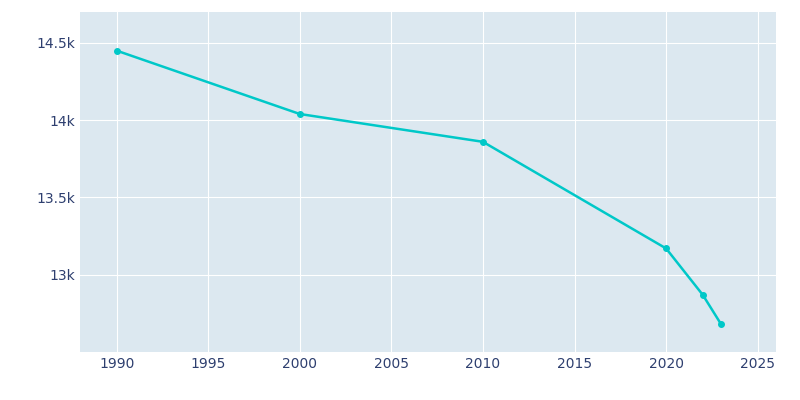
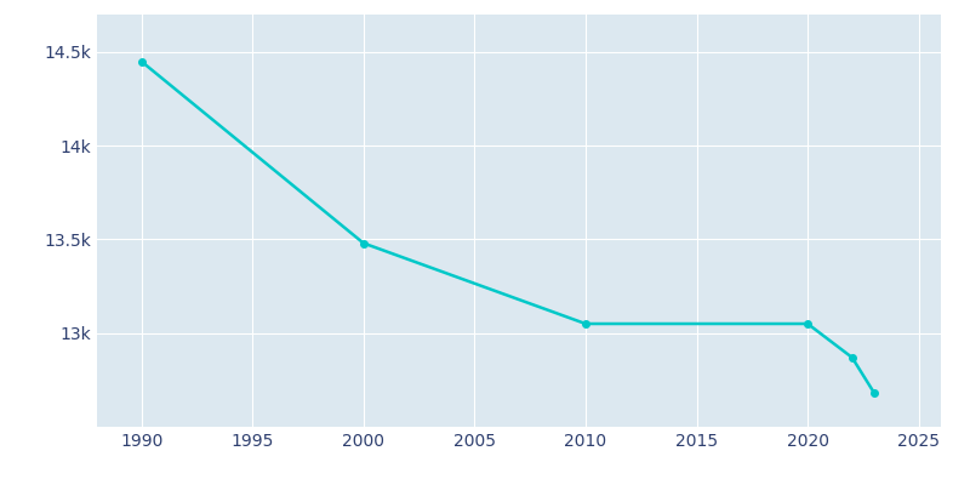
2000: 14.04k -> 13.48k
2010: 13.86k -> 13.05k
2020: 13.17k -> 13.05k
